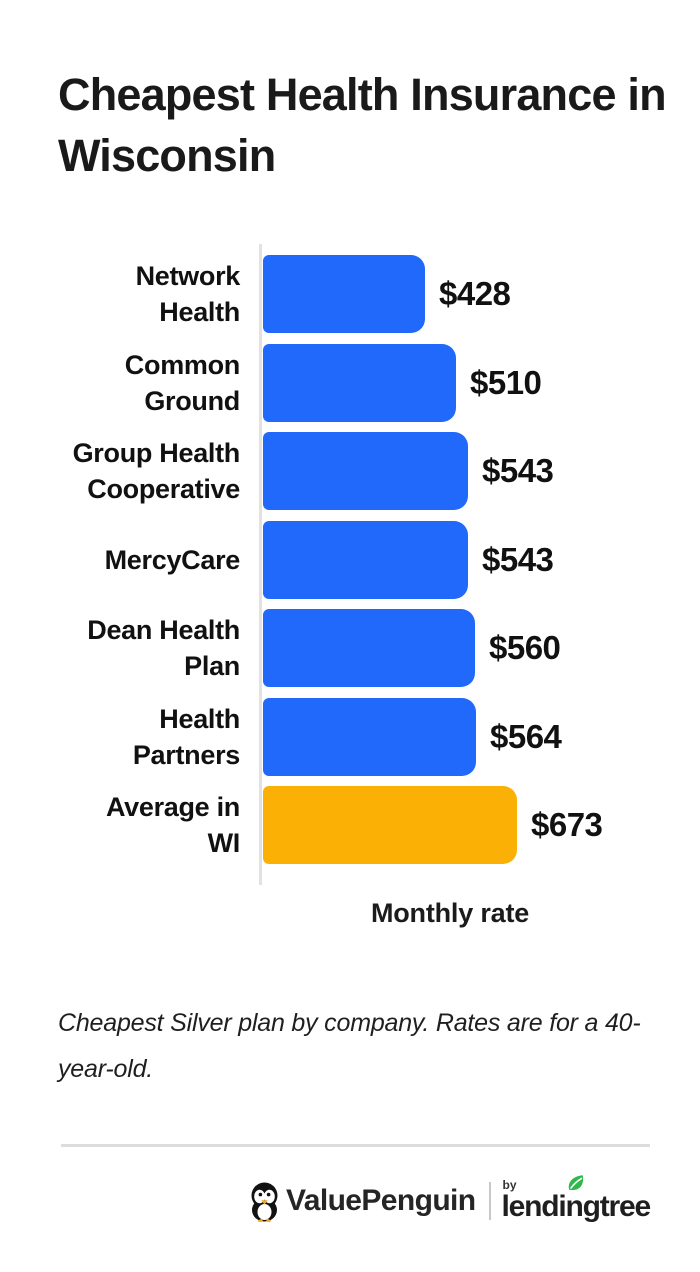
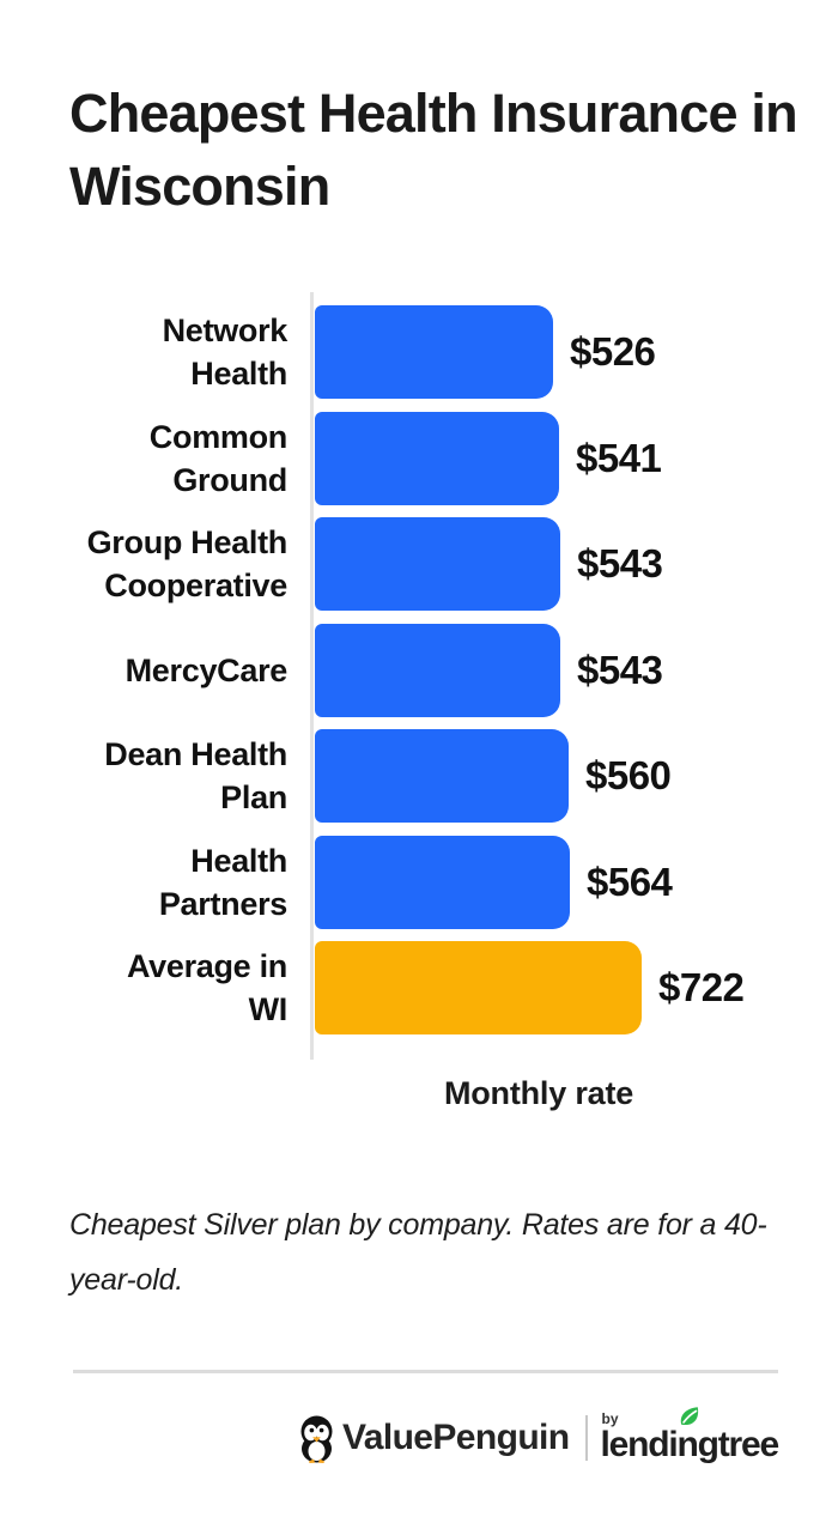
Network Health: $428 -> $526
Common Ground: $510 -> $541
Average in WI: $673 -> $722
